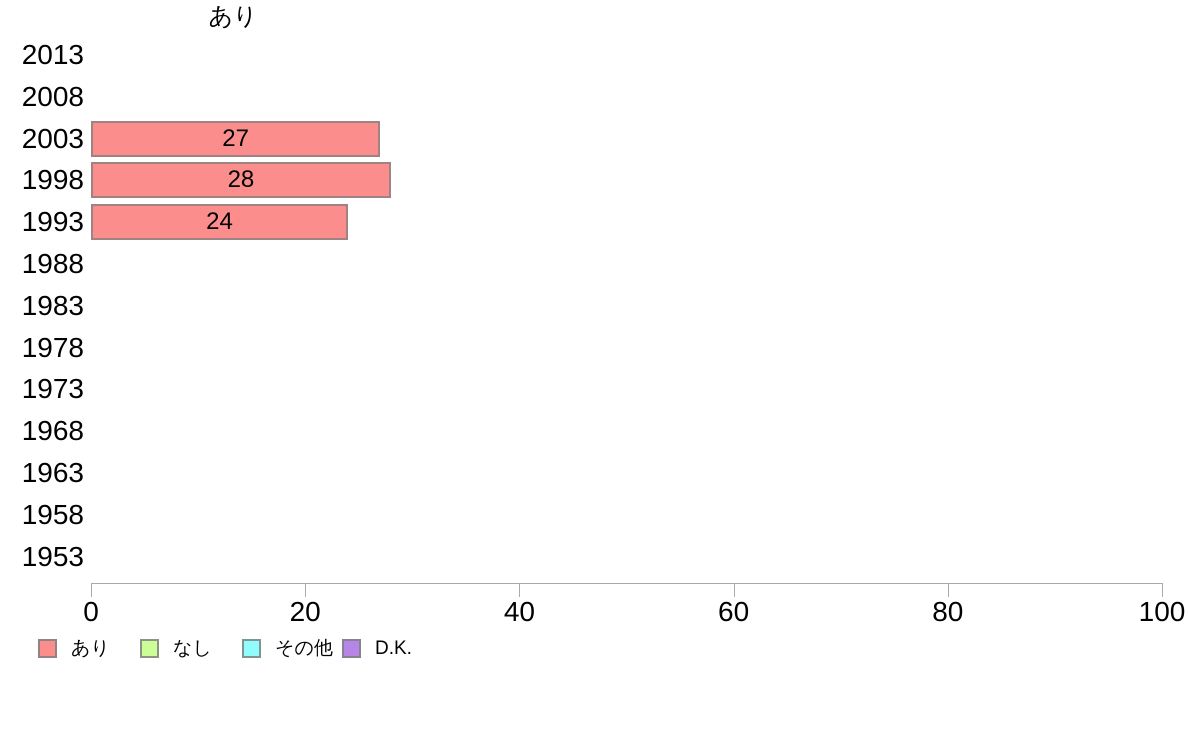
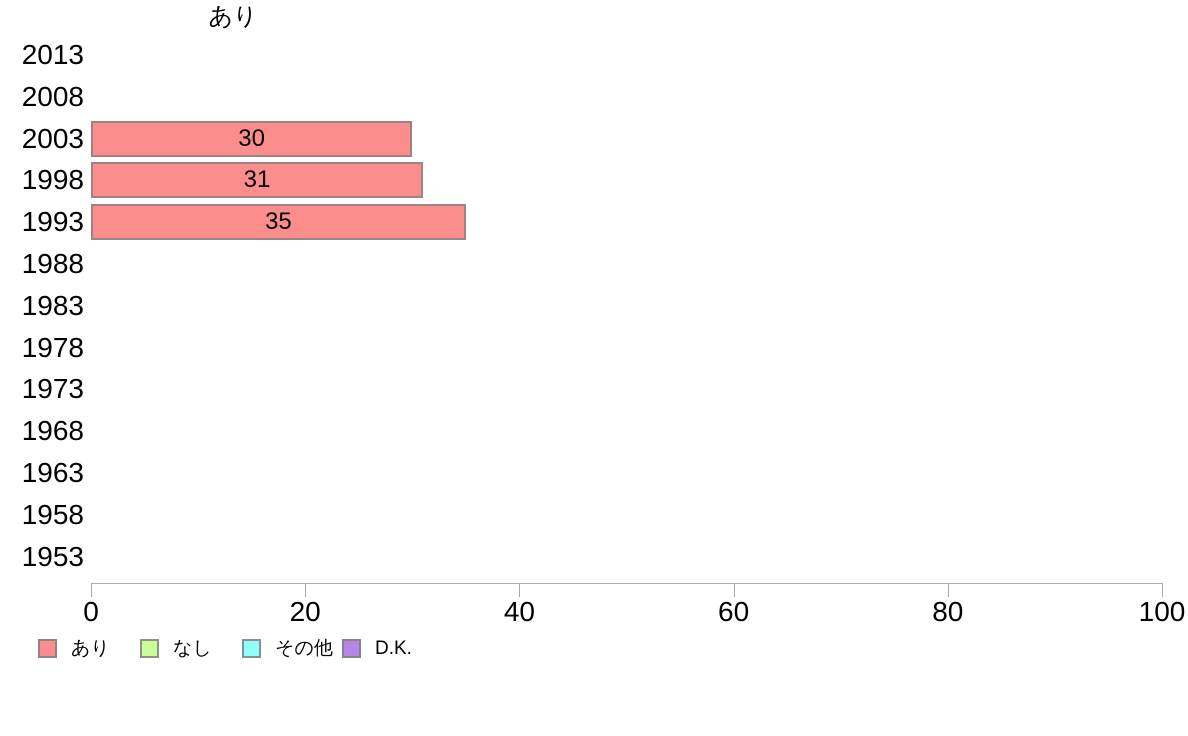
2003: 27 -> 30
1998: 28 -> 31
1993: 24 -> 35
